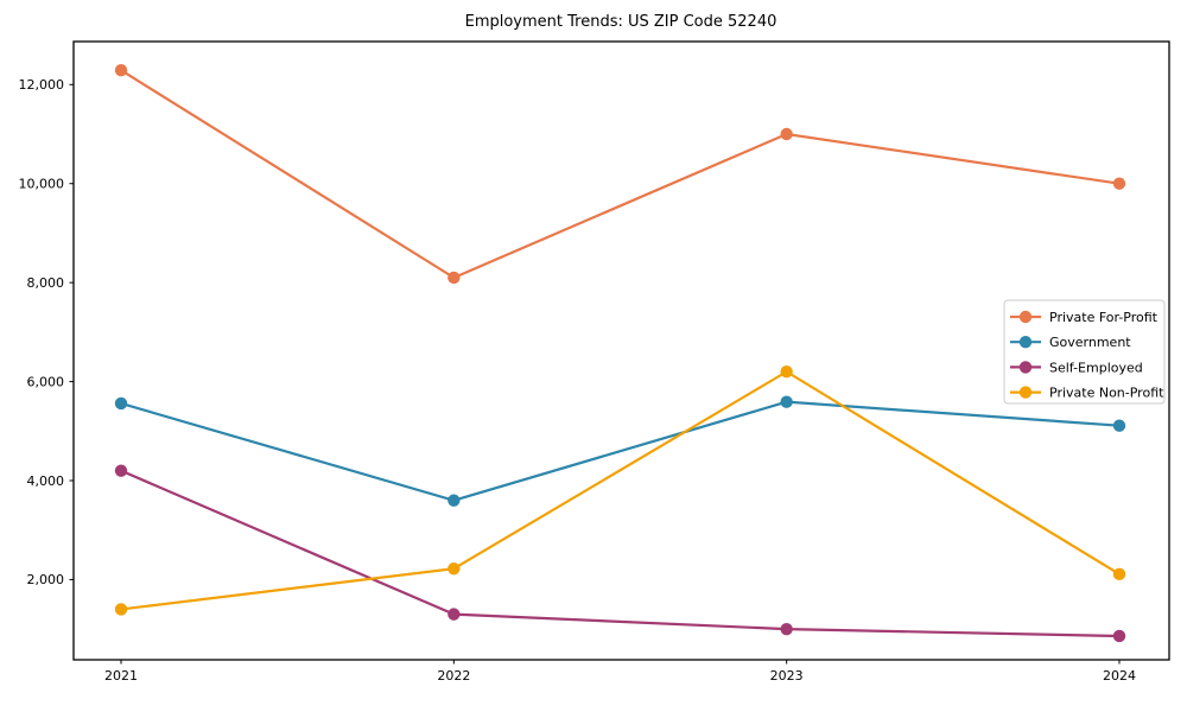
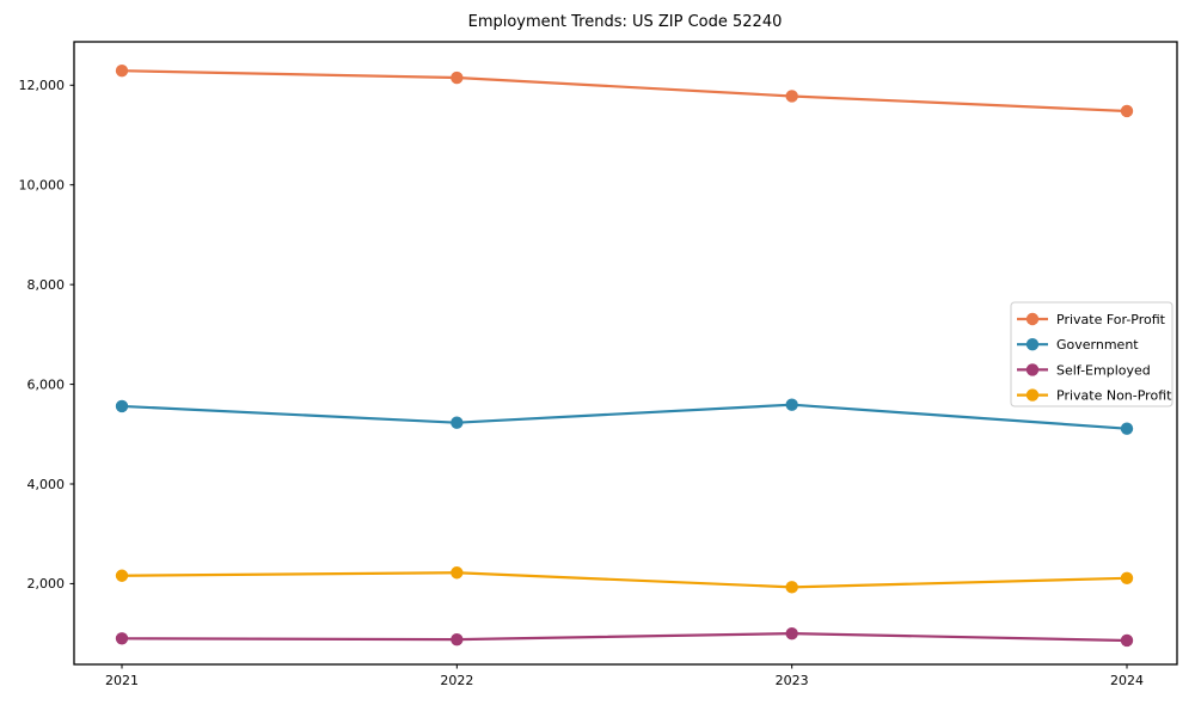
Self-Employed/2021: 4200 -> 900
Private Non-Profit/2021: 1400 -> 2200
Private For-Profit/2022: 8100 -> 12200
Government/2022: 3600 -> 5200
Self-Employed/2022: 1300 -> 900
Private For-Profit/2023: 11000 -> 11800
Private Non-Profit/2023: 6200 -> 1900
Private For-Profit/2024: 10000 -> 11500
